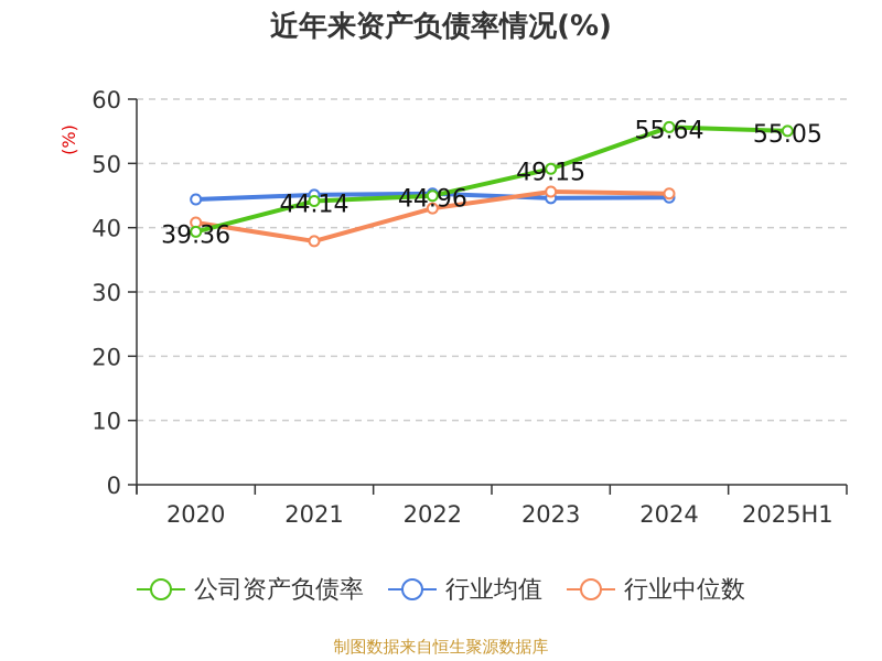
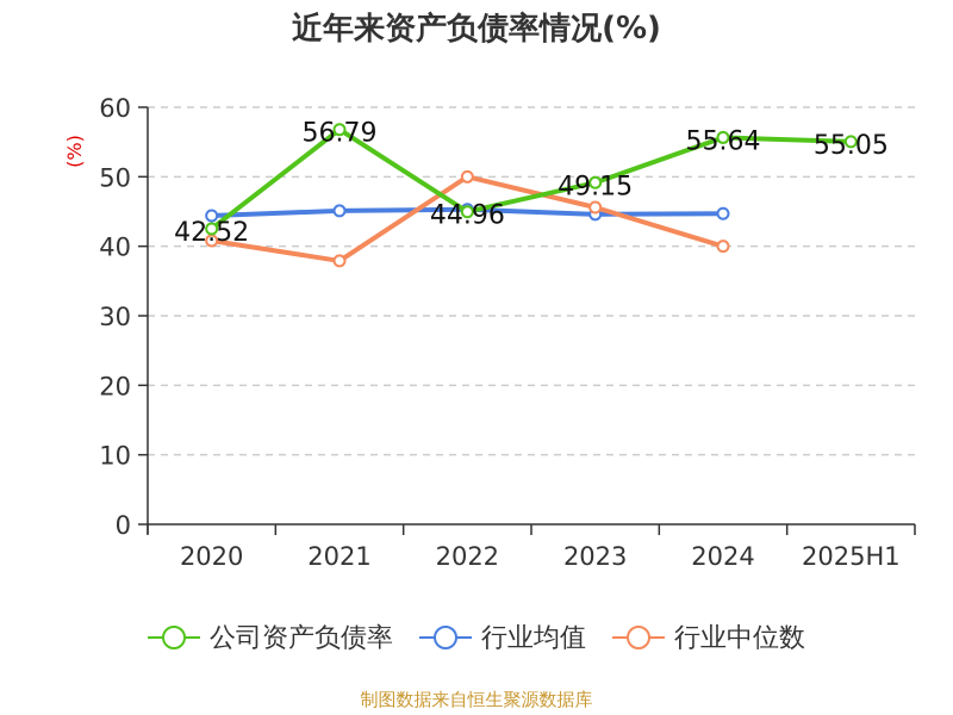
公司资产负债率/2020: 39.36 -> 42.52
公司资产负债率/2021: 44.14 -> 56.79
行业中位数/2022: 43 -> 50
行业中位数/2024: 45 -> 40
